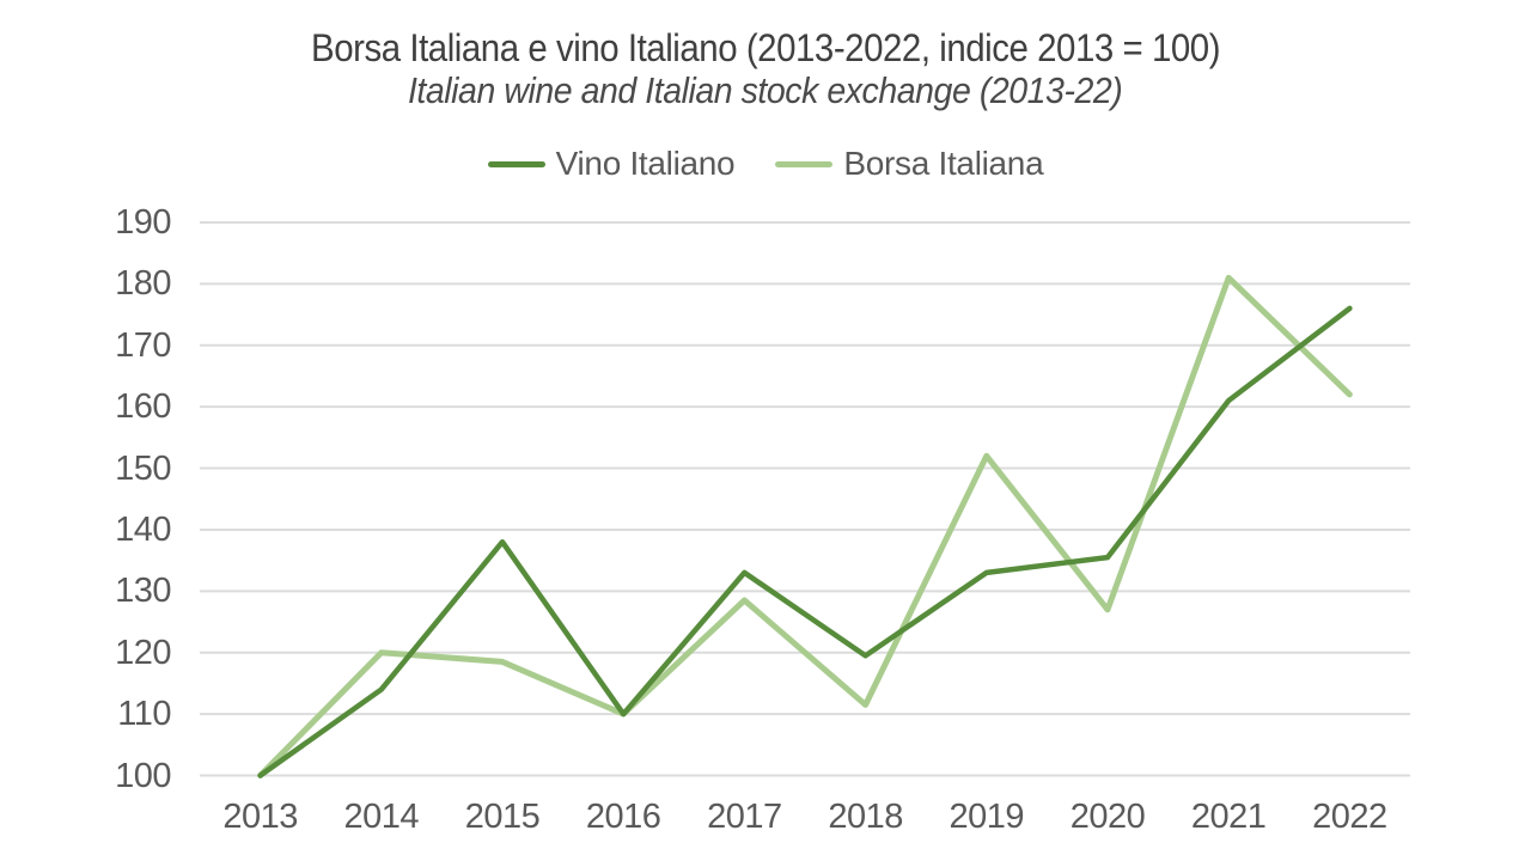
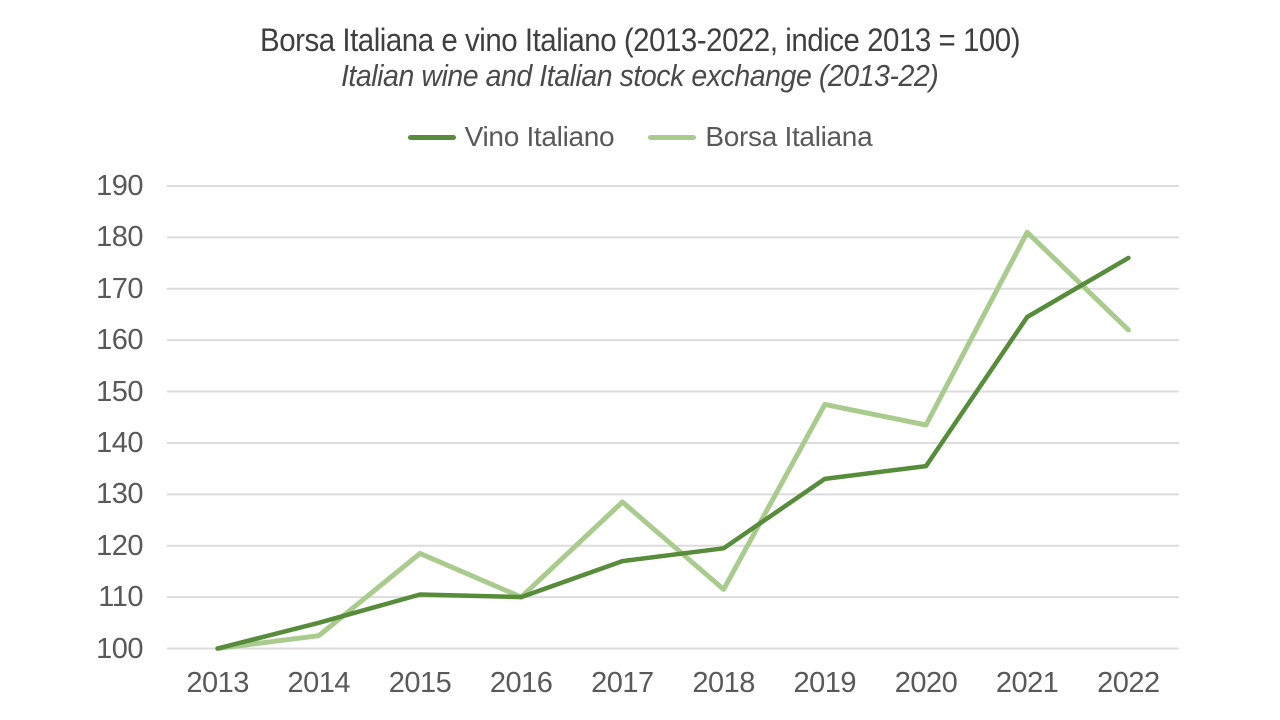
Vino Italiano/2014: 114 -> 105
Borsa Italiana/2014: 120 -> 102
Vino Italiano/2015: 138 -> 110
Vino Italiano/2017: 133 -> 117
Borsa Italiana/2019: 152 -> 148
Borsa Italiana/2020: 127 -> 144
Vino Italiano/2021: 161 -> 164
